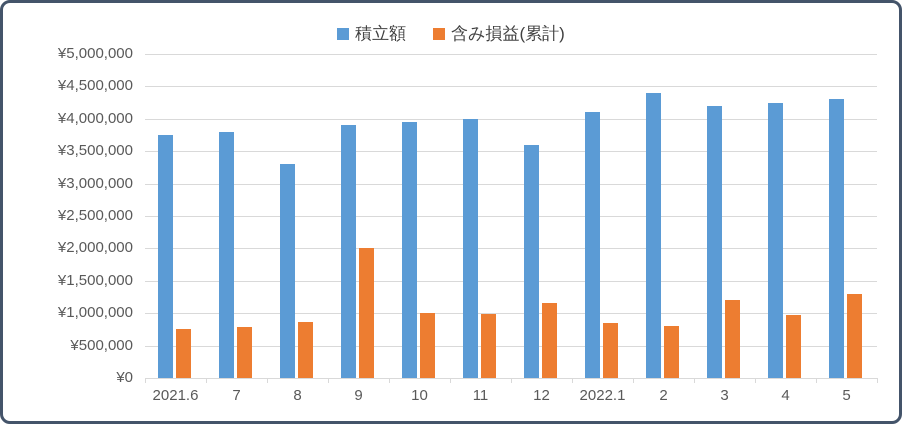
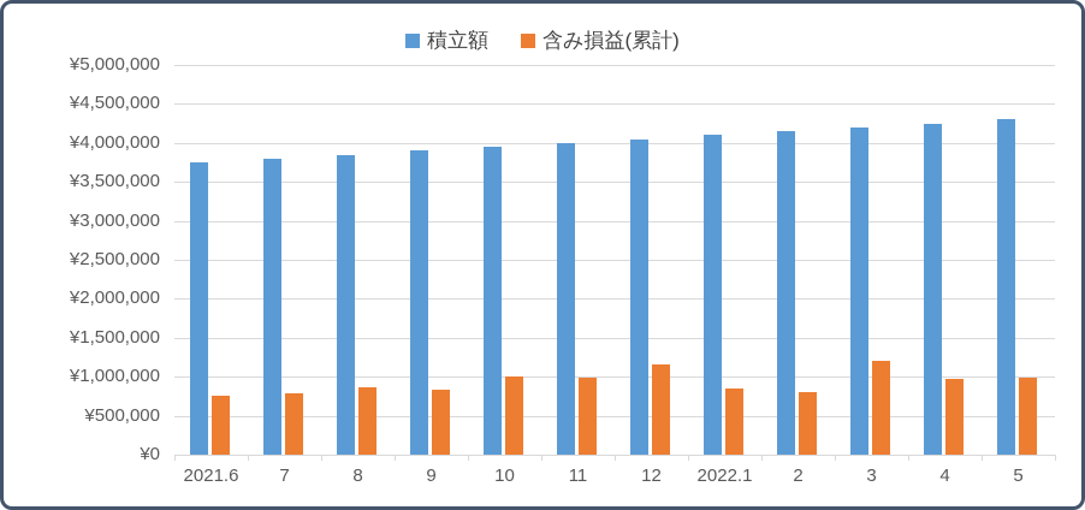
積立額/8: ¥3300000 -> ¥3800000
含み損益(累計)/9: ¥2000000 -> ¥800000
積立額/12: ¥3600000 -> ¥4000000
積立額/2: ¥4400000 -> ¥4200000
含み損益(累計)/5: ¥1300000 -> ¥1000000
